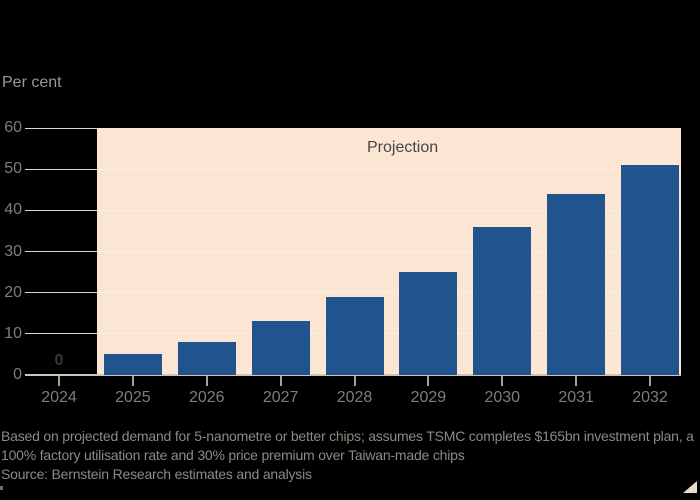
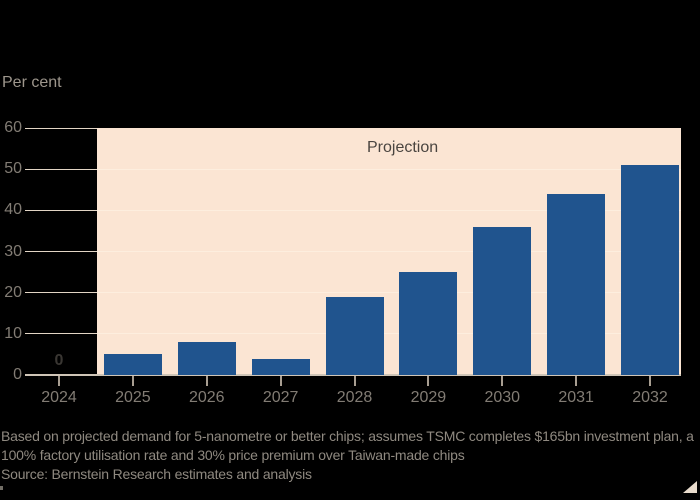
2027: 13 -> 4
